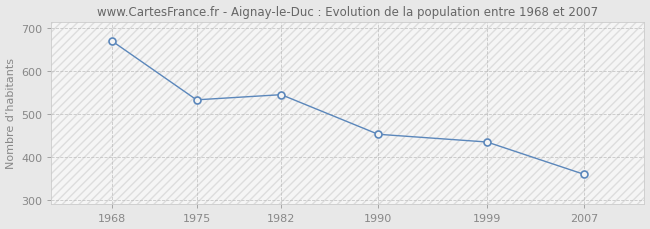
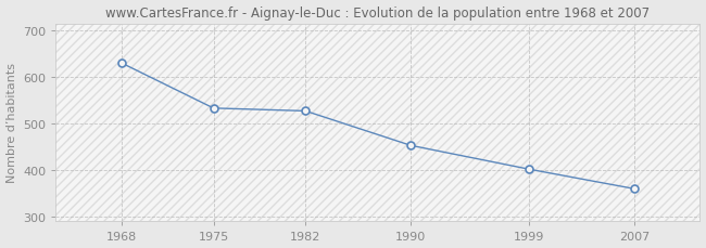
1968: 670 -> 630
1982: 545 -> 527
1999: 435 -> 402
